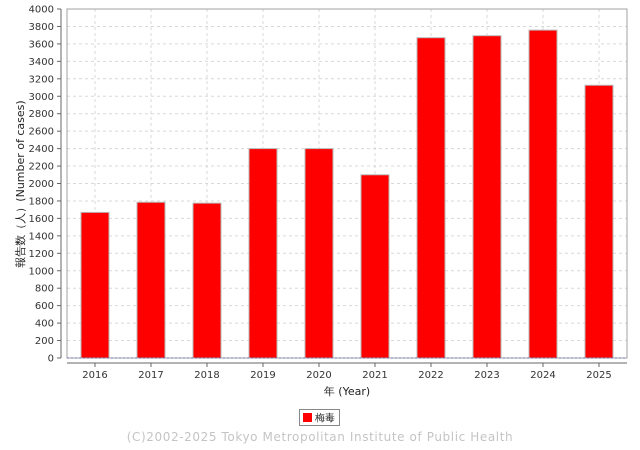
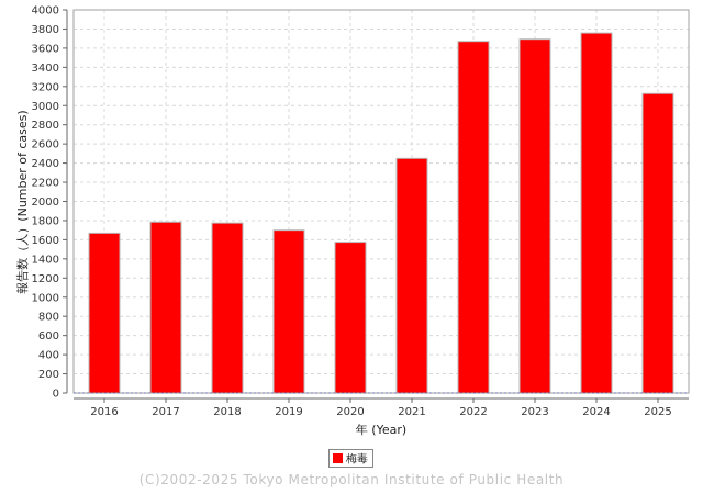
2019: 2400 -> 1700
2020: 2400 -> 1600
2021: 2100 -> 2400
